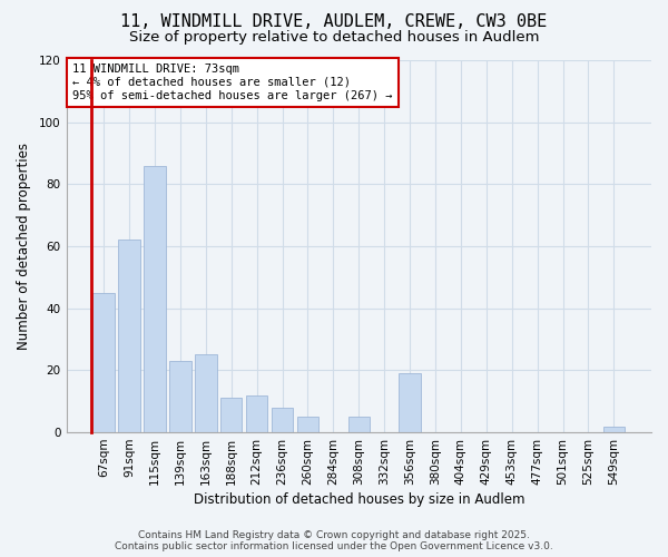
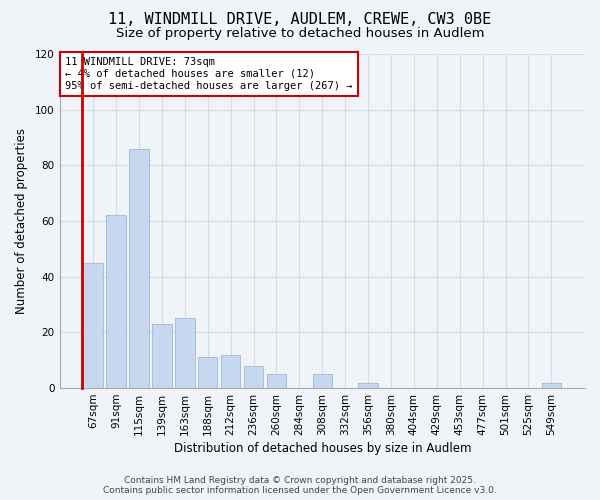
356sqm: 19 -> 2
